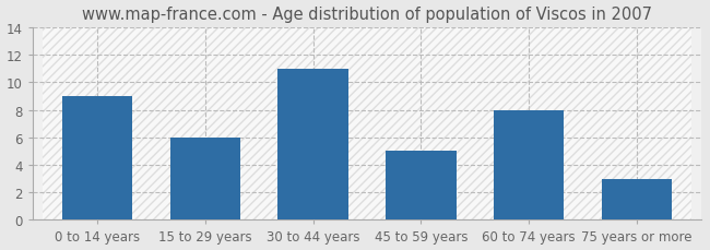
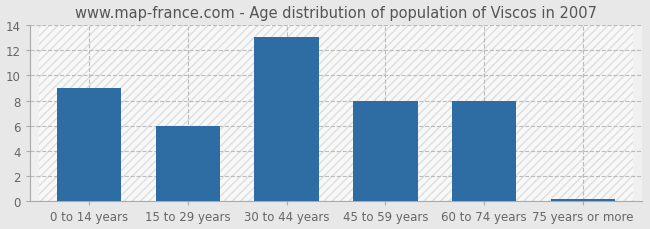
30 to 44 years: 11.0 -> 13.0
45 to 59 years: 5.0 -> 8.0
75 years or more: 3.0 -> 0.2
